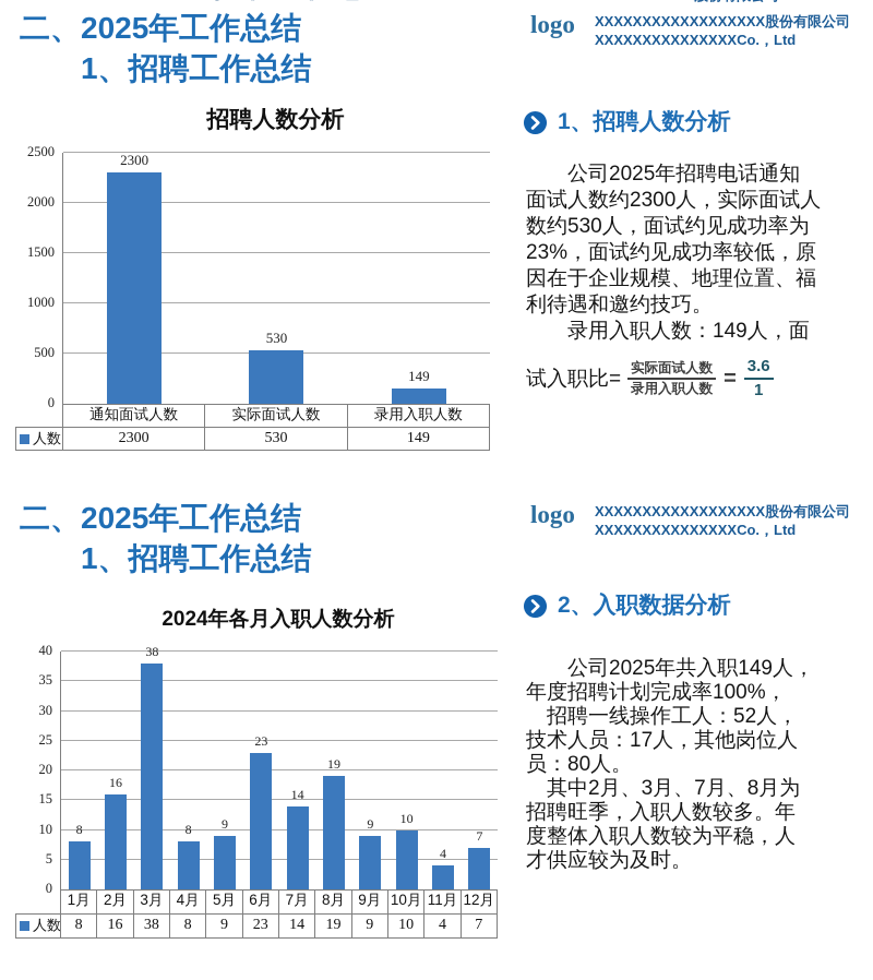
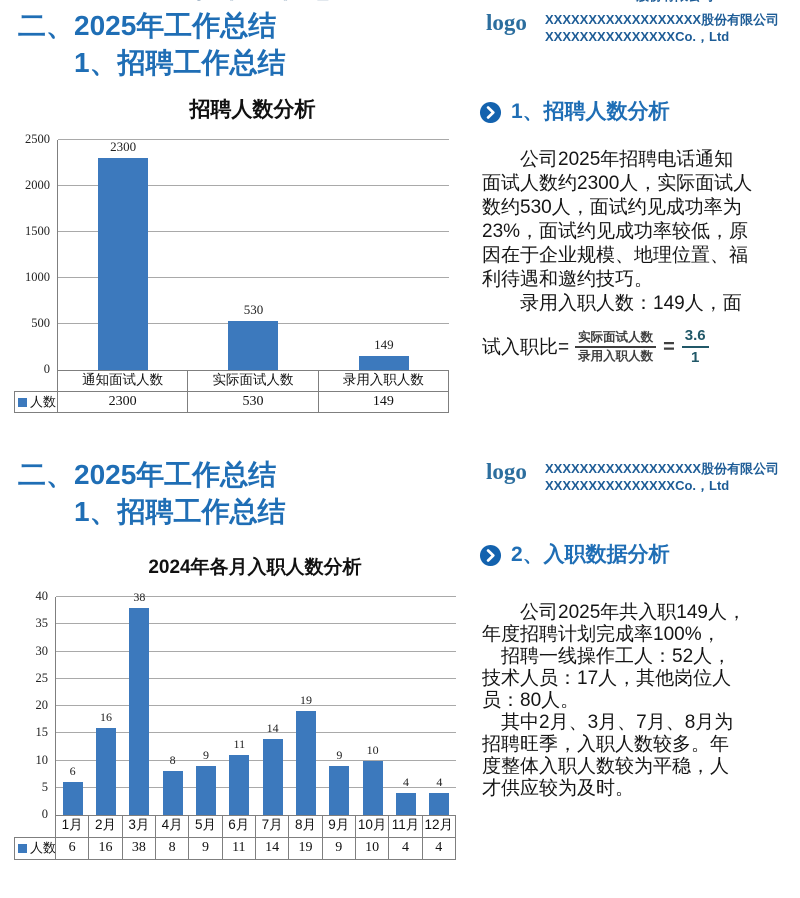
2024年各月入职人数分析/1月: 8 -> 6
2024年各月入职人数分析/6月: 23 -> 11
2024年各月入职人数分析/12月: 7 -> 4
